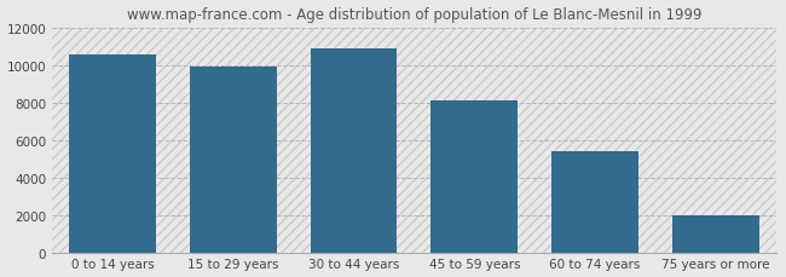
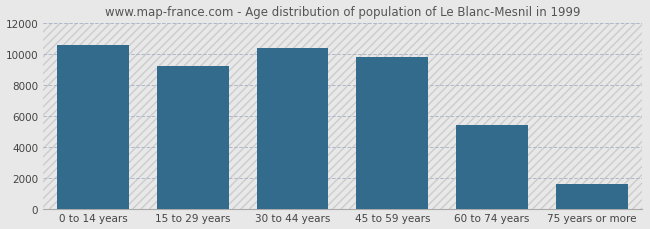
15 to 29 years: 10000 -> 9200
30 to 44 years: 10900 -> 10400
45 to 59 years: 8100 -> 9800
75 years or more: 2000 -> 1600
